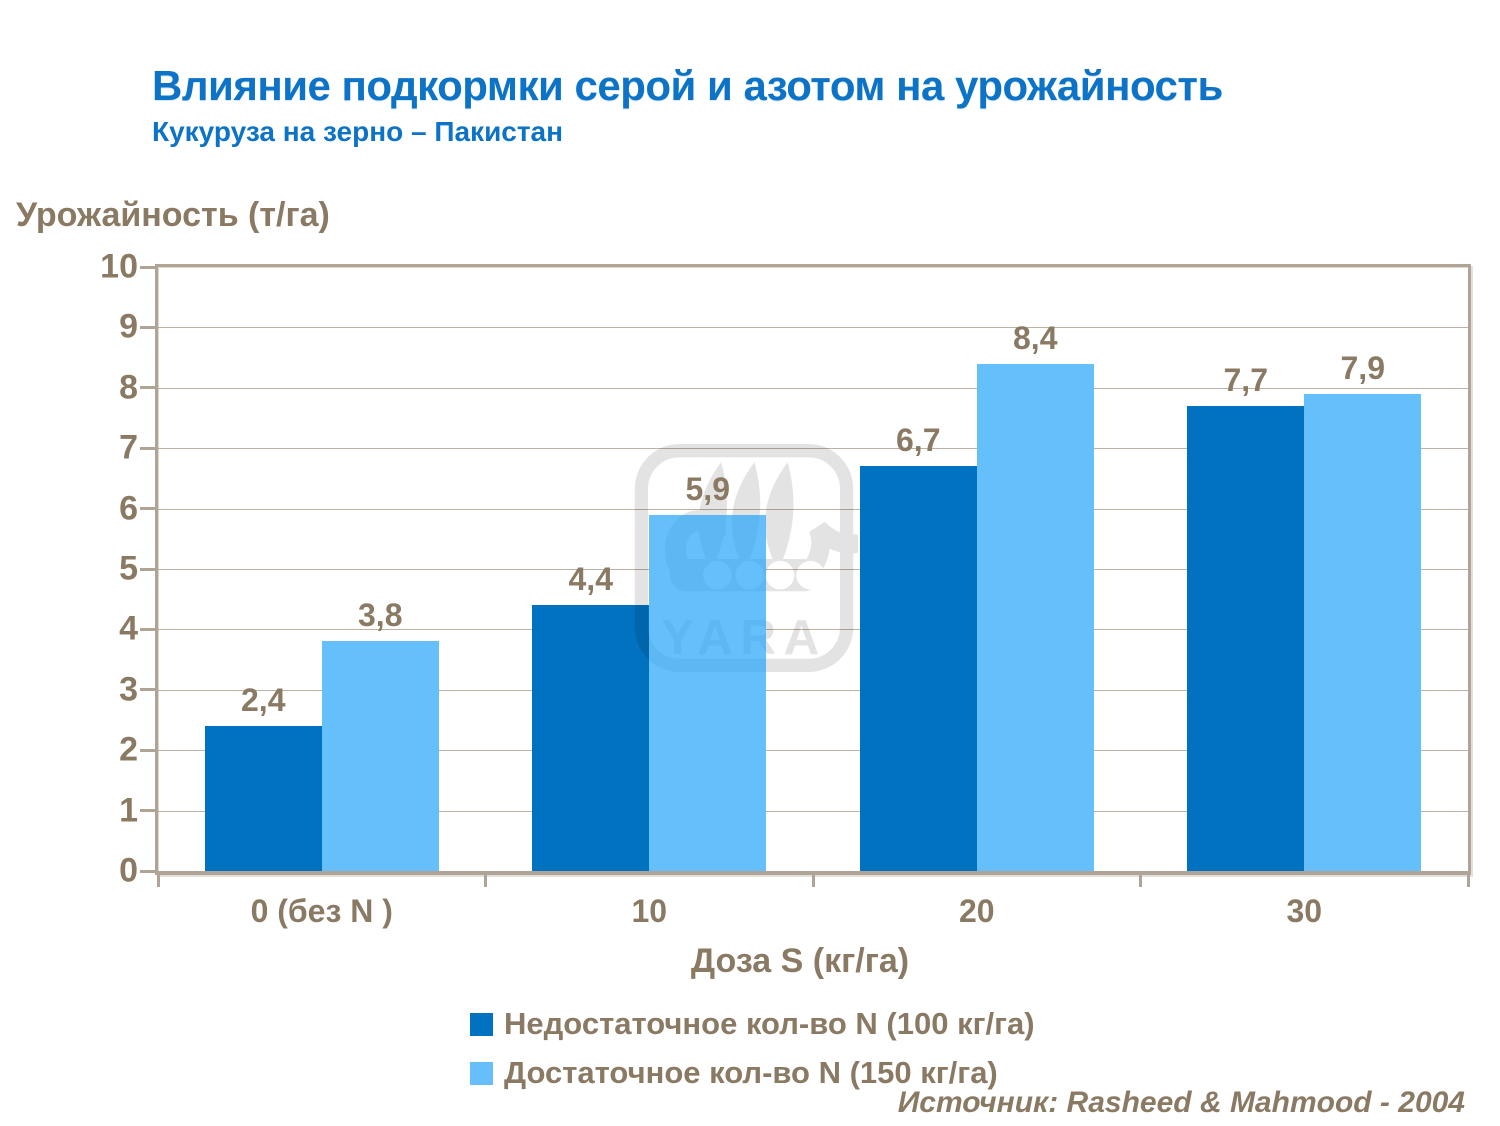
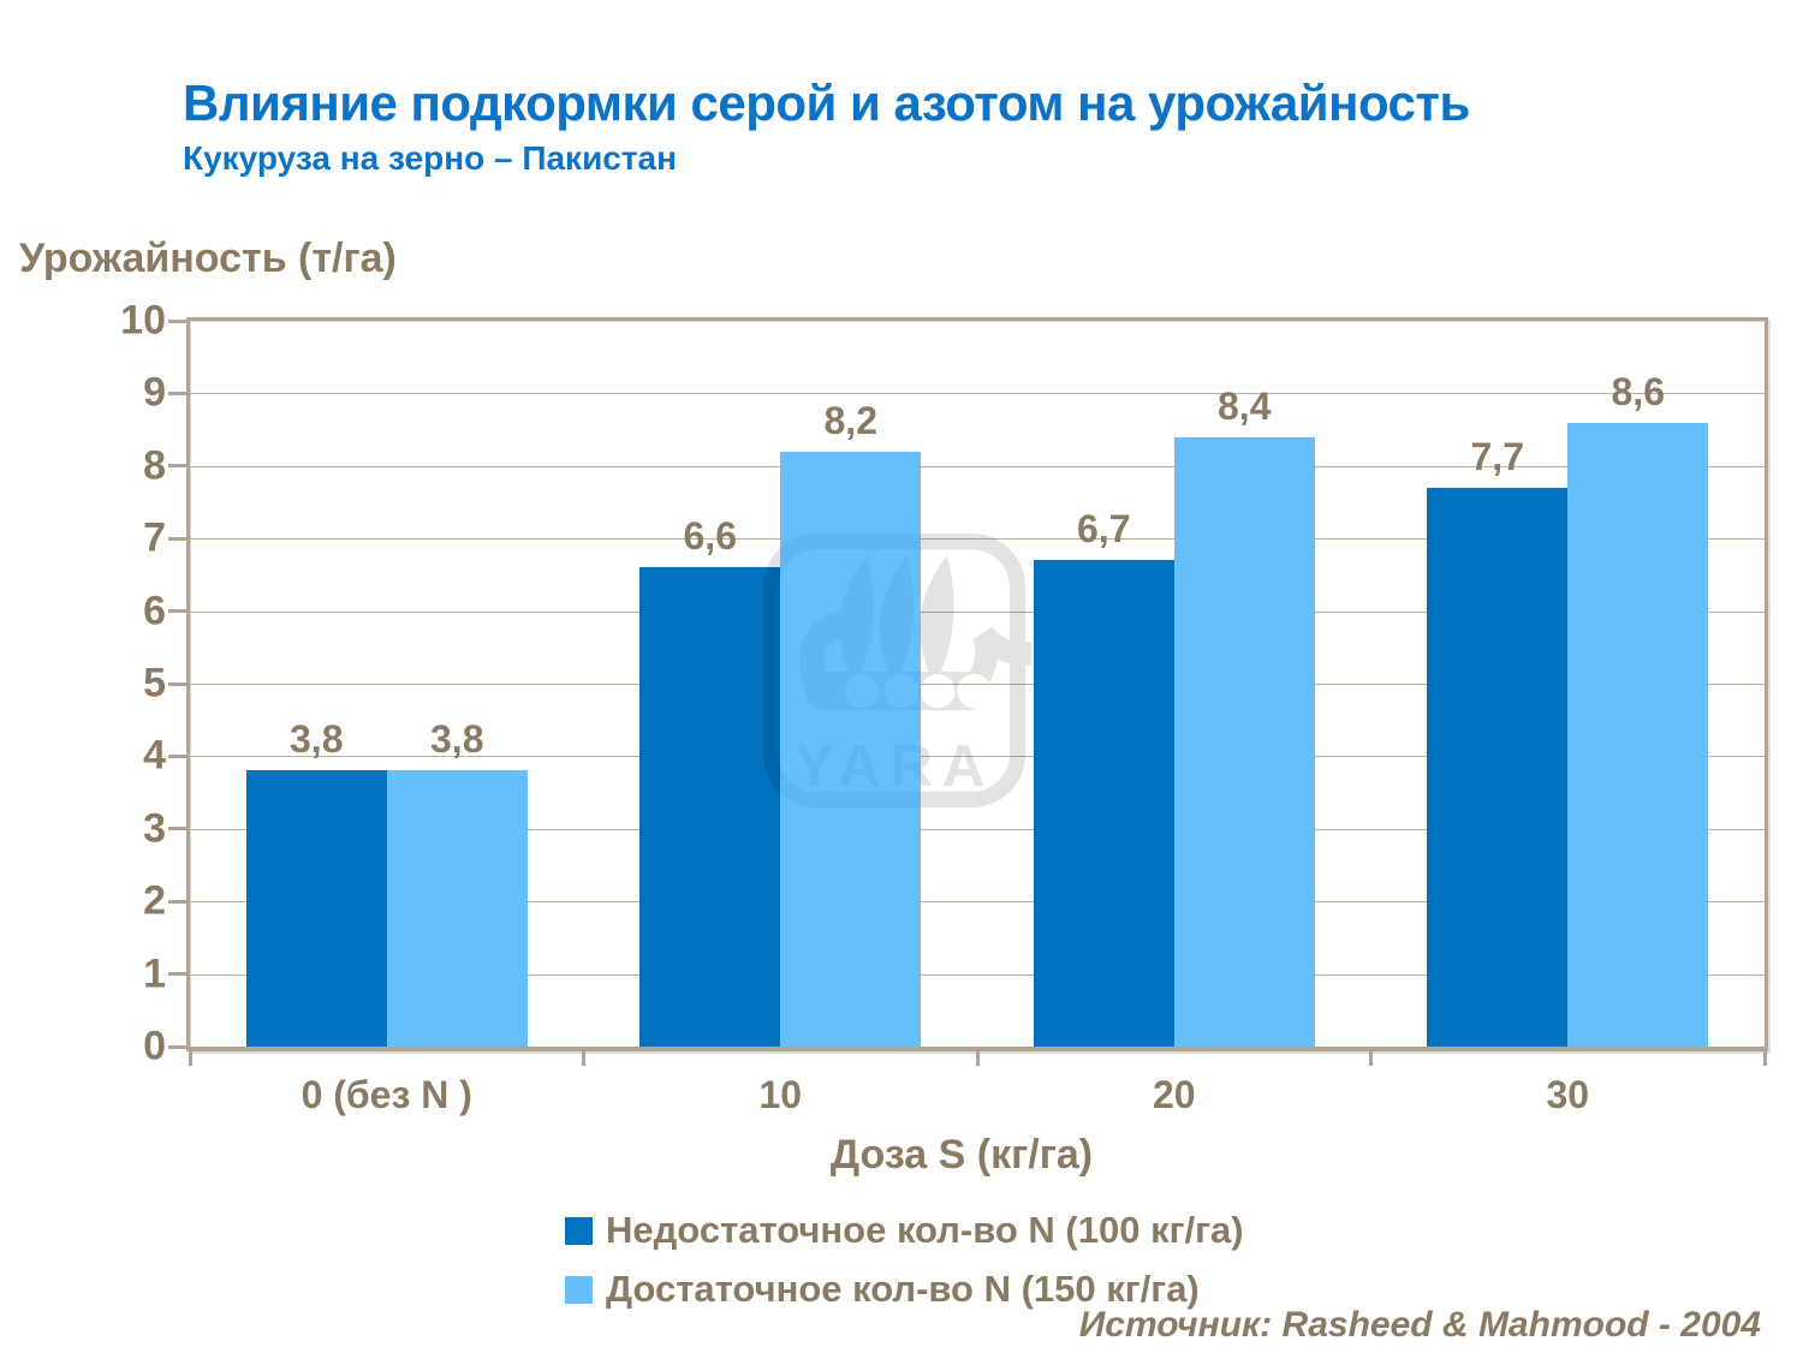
Недостаточное кол-во N (100 кг/га)/0 (без N ): 2,4 -> 3,8
Недостаточное кол-во N (100 кг/га)/10: 4,4 -> 6,6
Достаточное кол-во N (150 кг/га)/10: 5,9 -> 8,2
Достаточное кол-во N (150 кг/га)/30: 7,9 -> 8,6
